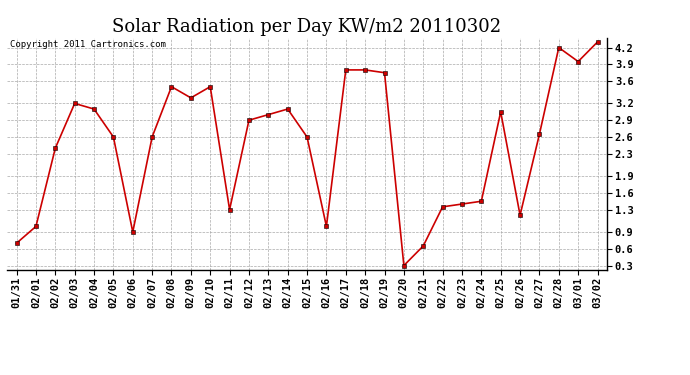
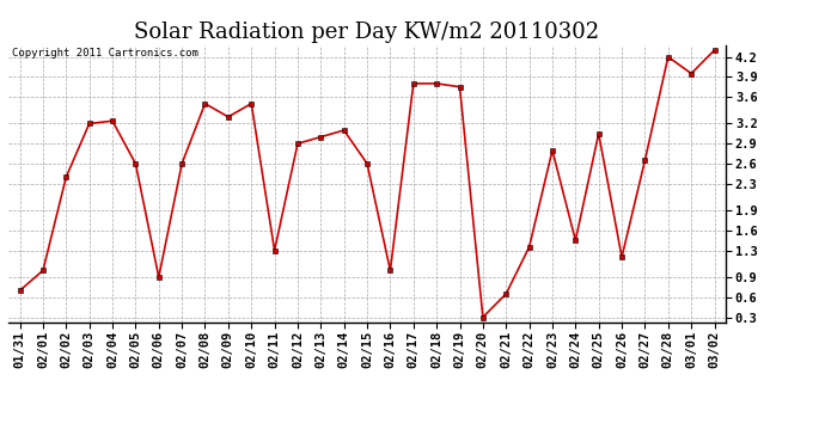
02/04: 3.10 -> 3.24
02/23: 1.40 -> 2.80
